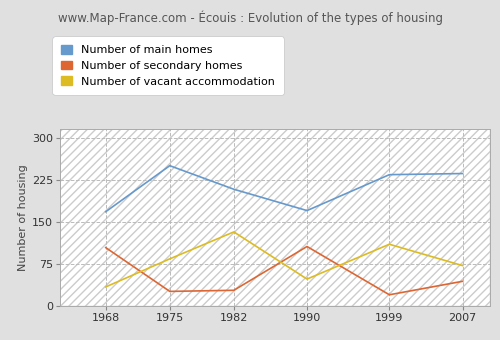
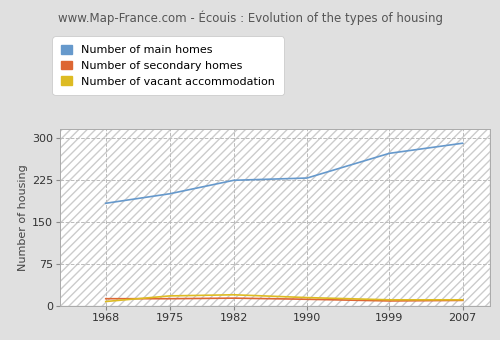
Number of main homes/1968: 168 -> 183
Number of secondary homes/1968: 104 -> 13
Number of vacant accommodation/1968: 34 -> 8
Number of main homes/1975: 250 -> 200
Number of secondary homes/1975: 26 -> 13
Number of vacant accommodation/1975: 84 -> 18
Number of main homes/1982: 208 -> 224
Number of secondary homes/1982: 28 -> 14
Number of vacant accommodation/1982: 132 -> 20
Number of main homes/1990: 170 -> 228
Number of secondary homes/1990: 106 -> 12
Number of vacant accommodation/1990: 48 -> 15
Number of main homes/1999: 234 -> 272
Number of secondary homes/1999: 20 -> 9
Number of vacant accommodation/1999: 110 -> 11
Number of main homes/2007: 236 -> 290
Number of secondary homes/2007: 44 -> 10
Number of vacant accommodation/2007: 72 -> 11
